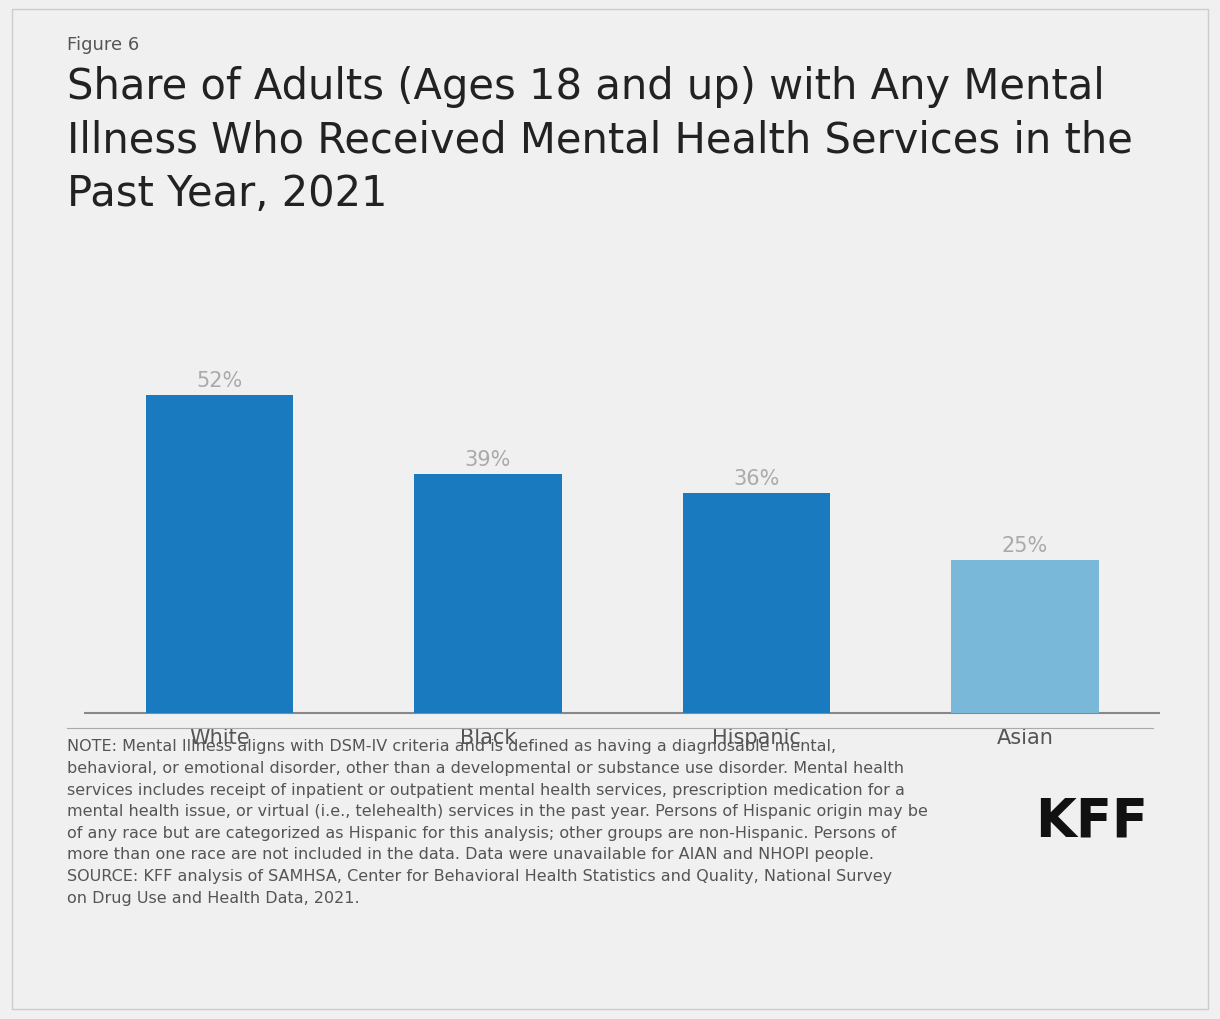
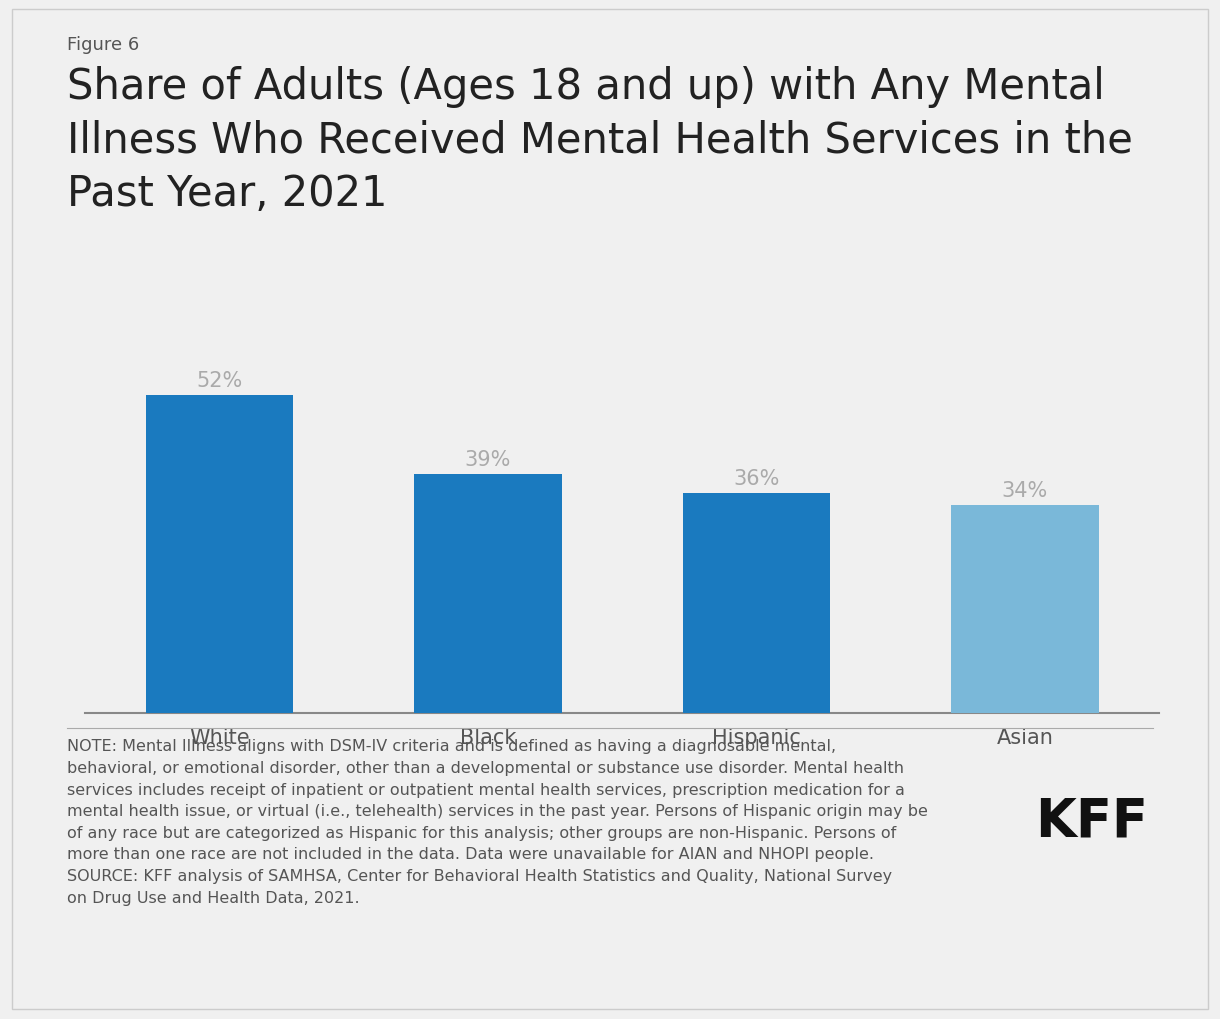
Asian: 25% -> 34%
